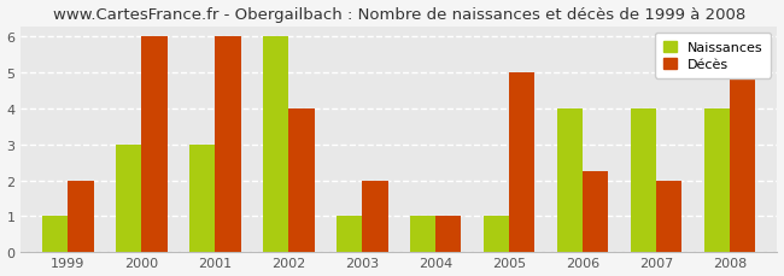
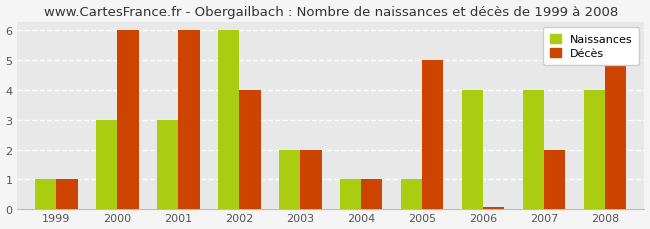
Décès/1999: 2.00 -> 1.00
Naissances/2003: 1 -> 2
Décès/2006: 2.25 -> 0.07
